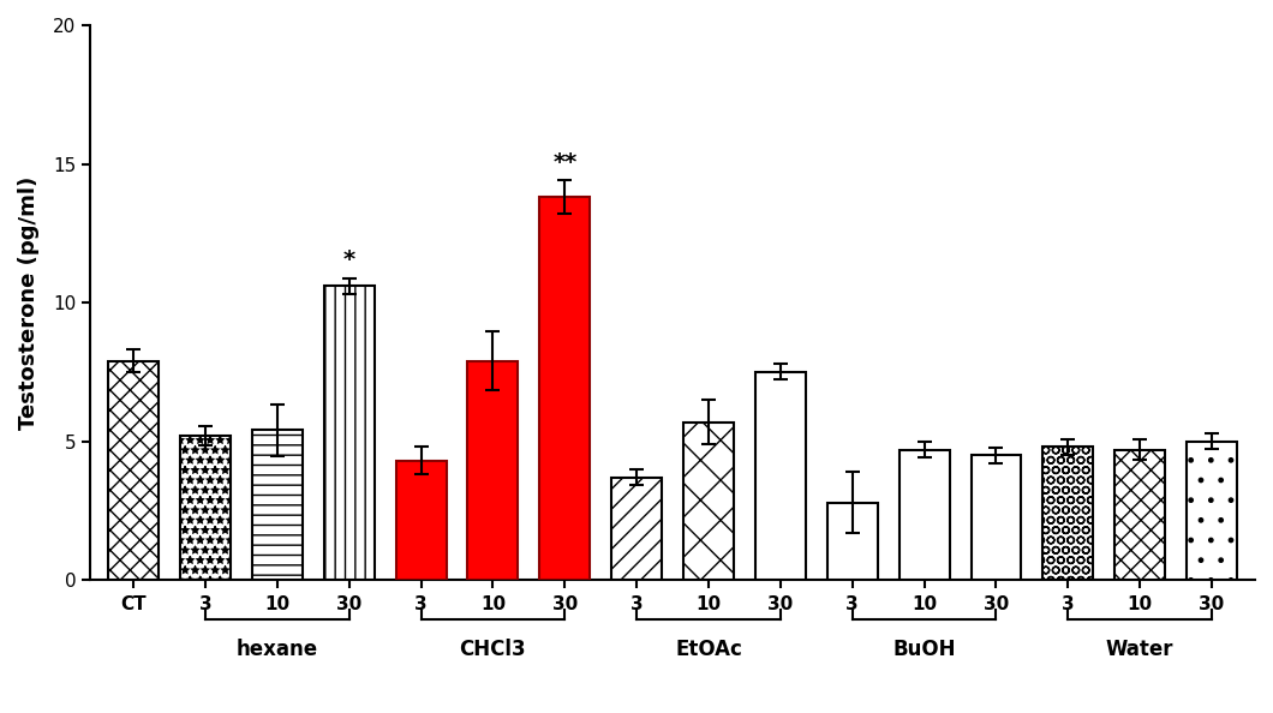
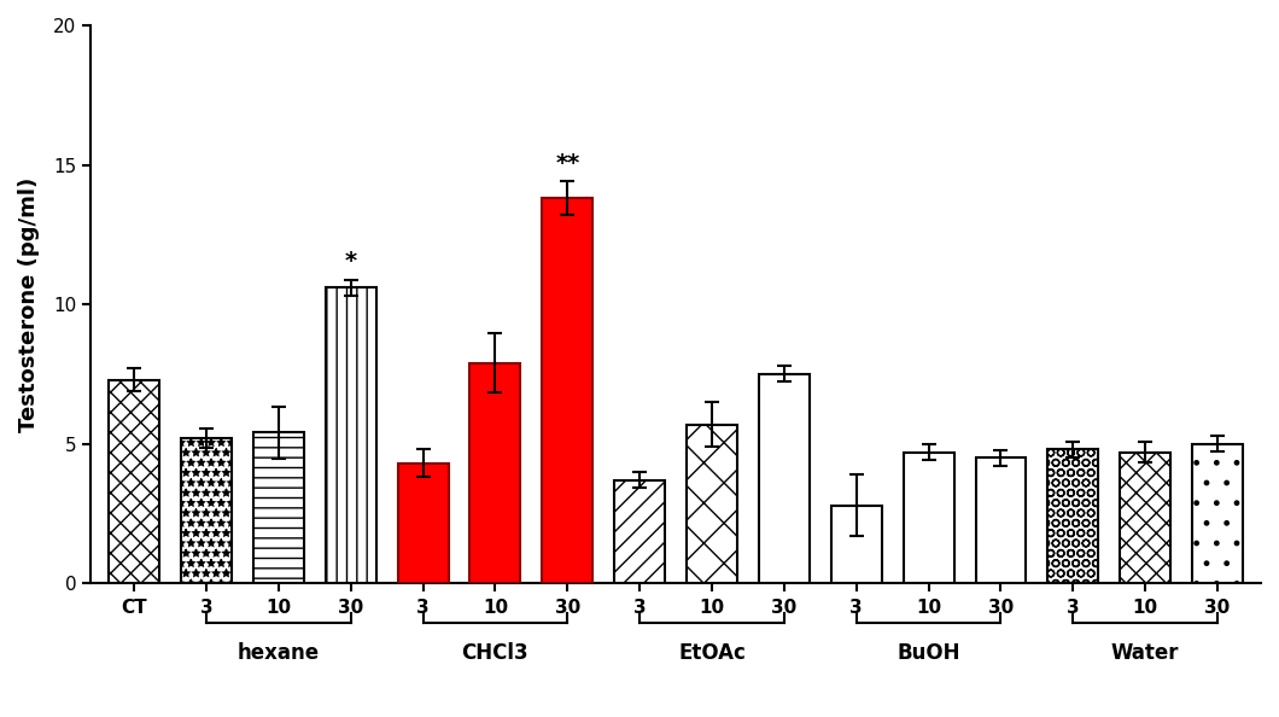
CT: 7.9 -> 7.3
